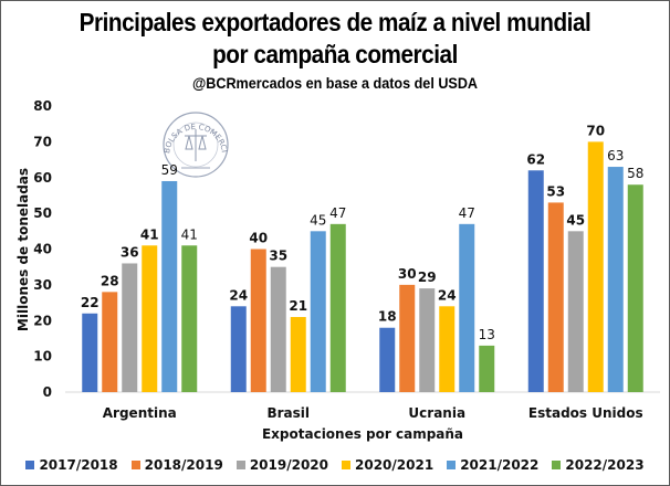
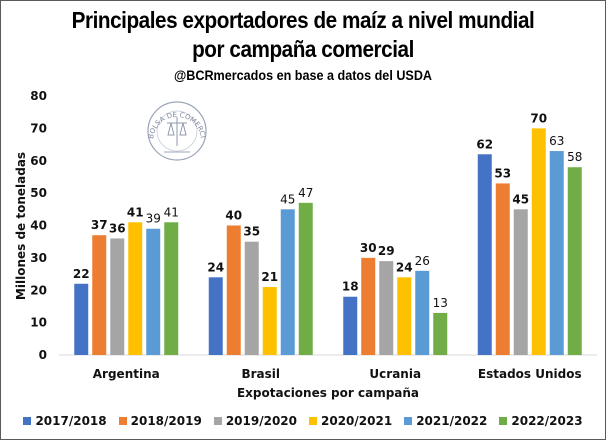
2018/2019/Argentina: 28 -> 37
2021/2022/Argentina: 59 -> 39
2021/2022/Ucrania: 47 -> 26
